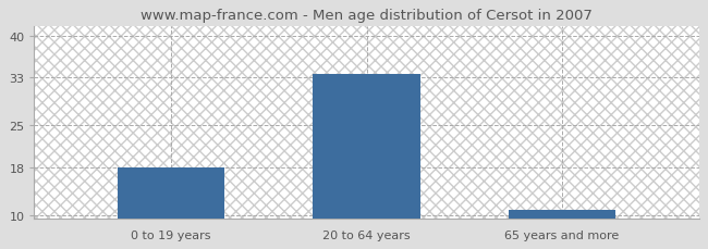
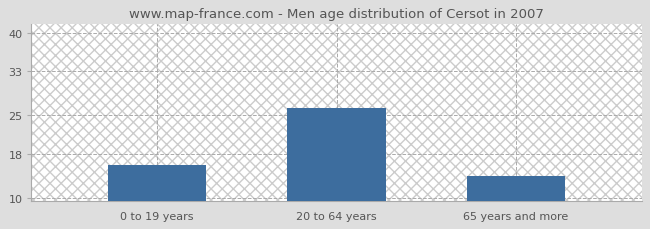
0 to 19 years: 18.0 -> 16.0
20 to 64 years: 33.5 -> 26.4
65 years and more: 11.0 -> 14.0
